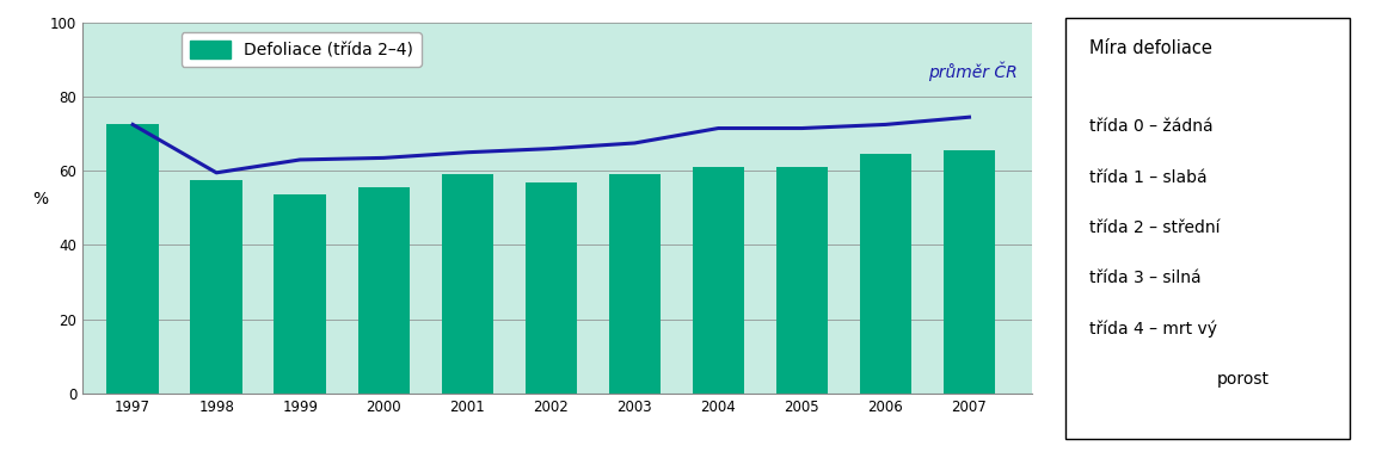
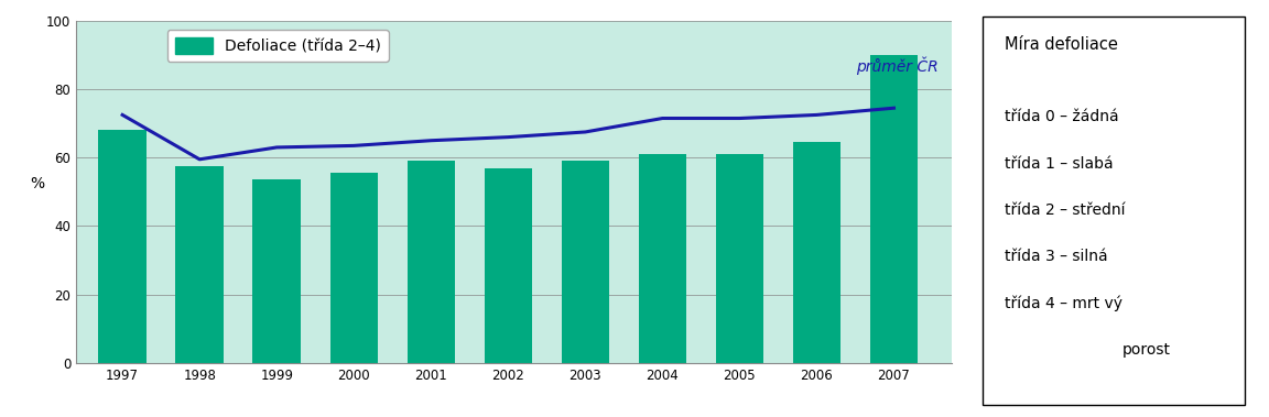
Defoliace (třída 2–4)/1997: 72.5 -> 68.0
Defoliace (třída 2–4)/2007: 65.5 -> 90.0
